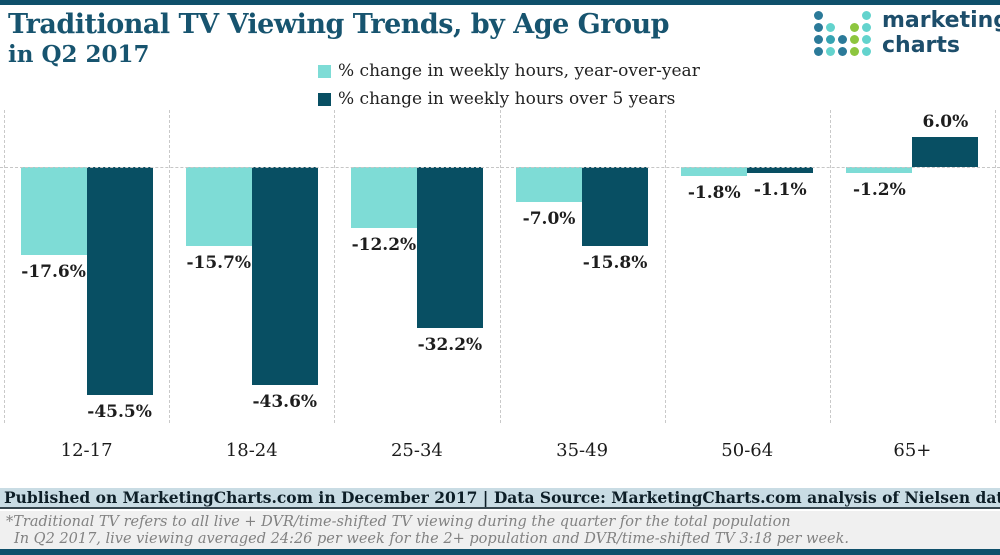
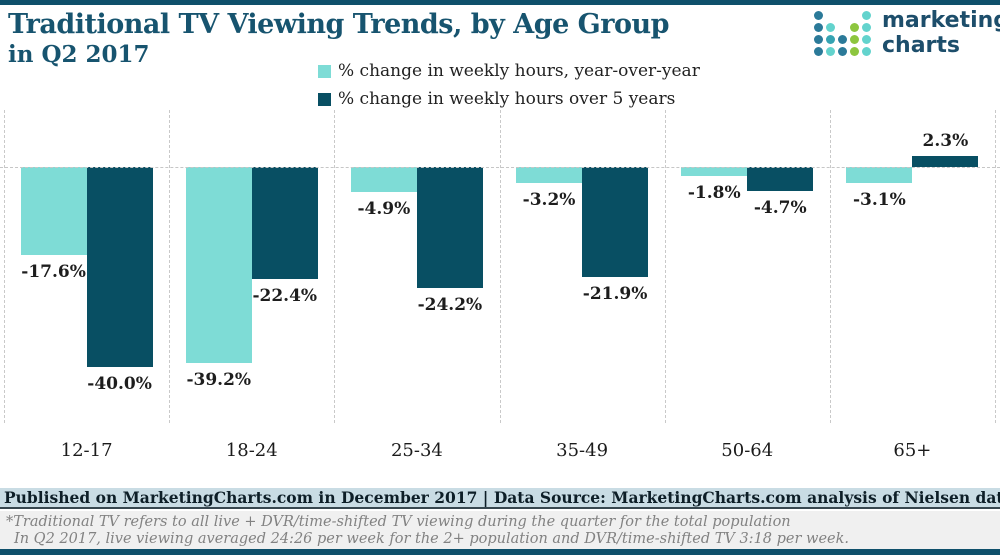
% change in weekly hours over 5 years/12-17: -45.5% -> -40.0%
% change in weekly hours, year-over-year/18-24: -15.7% -> -39.2%
% change in weekly hours over 5 years/18-24: -43.6% -> -22.4%
% change in weekly hours, year-over-year/25-34: -12.2% -> -4.9%
% change in weekly hours over 5 years/25-34: -32.2% -> -24.2%
% change in weekly hours, year-over-year/35-49: -7.0% -> -3.2%
% change in weekly hours over 5 years/35-49: -15.8% -> -21.9%
% change in weekly hours over 5 years/50-64: -1.1% -> -4.7%
% change in weekly hours, year-over-year/65+: -1.2% -> -3.1%
% change in weekly hours over 5 years/65+: 6.0% -> 2.3%
